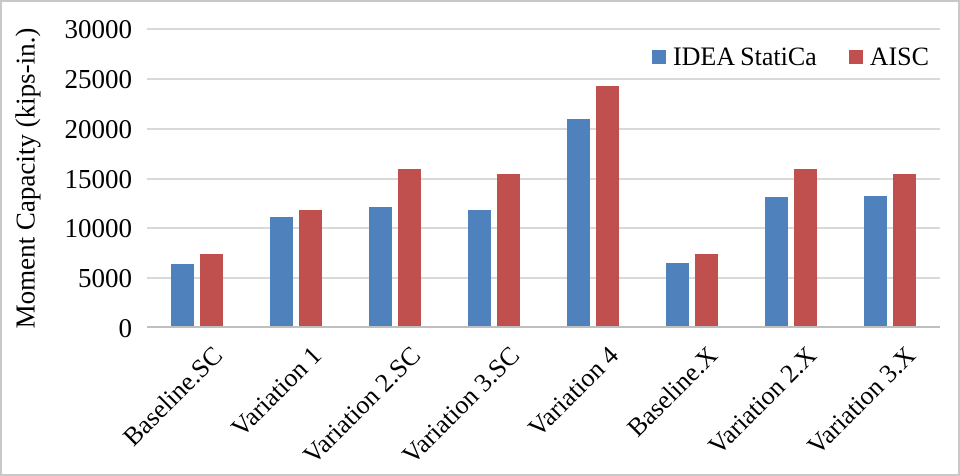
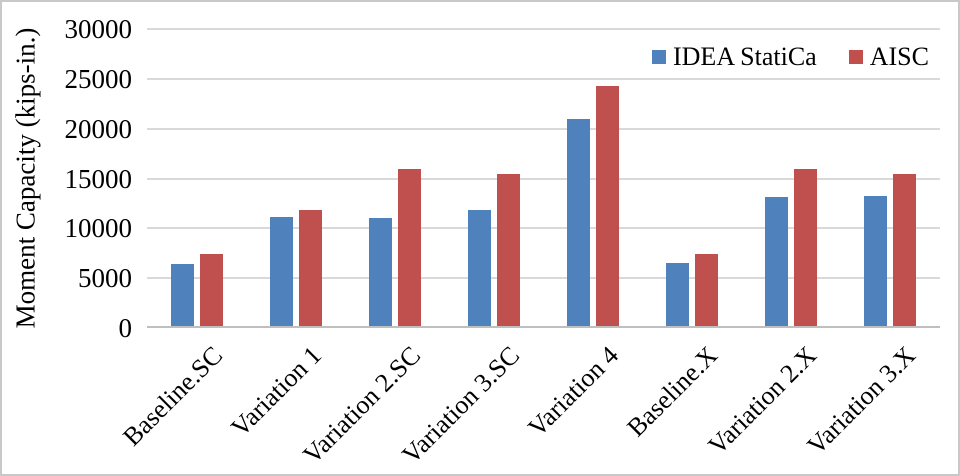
IDEA StatiCa/Variation 2.SC: 12000 -> 11000
